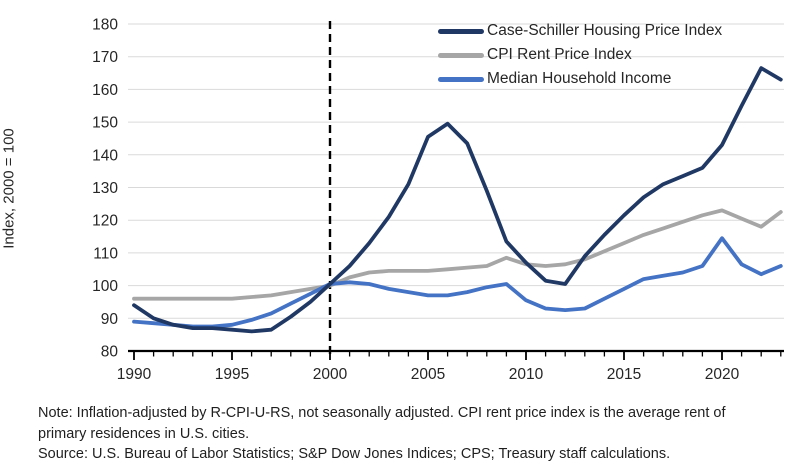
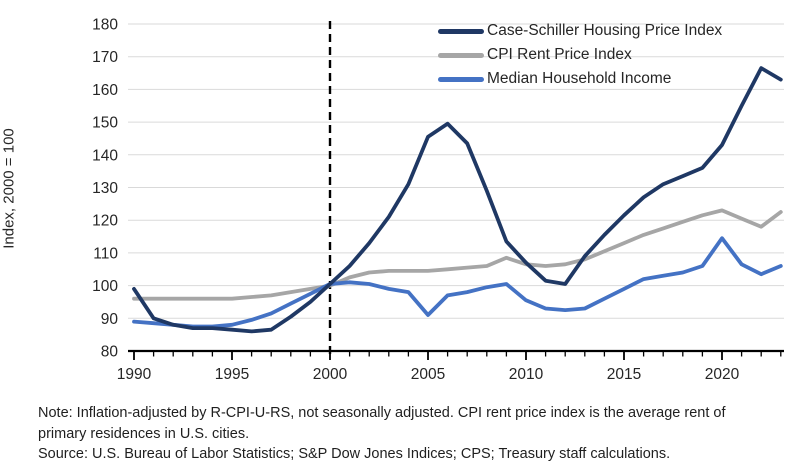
Case-Schiller Housing Price Index/1990: 94 -> 99
Median Household Income/2005: 97 -> 91
